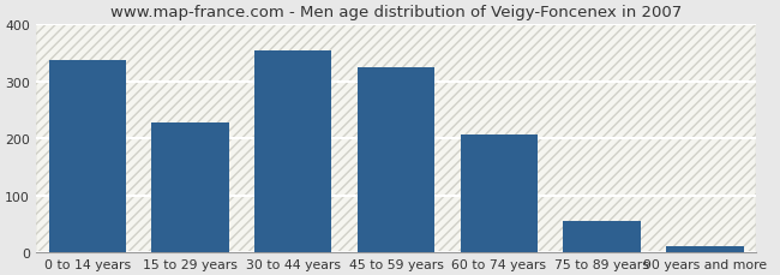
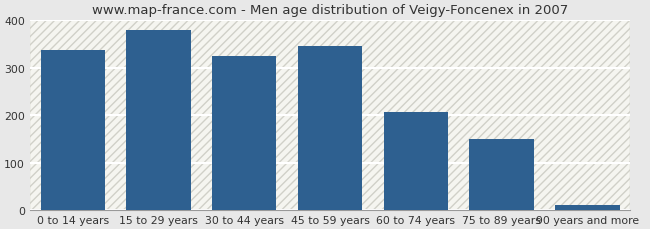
15 to 29 years: 228 -> 380
30 to 44 years: 354 -> 325
45 to 59 years: 324 -> 345
75 to 89 years: 54 -> 150
